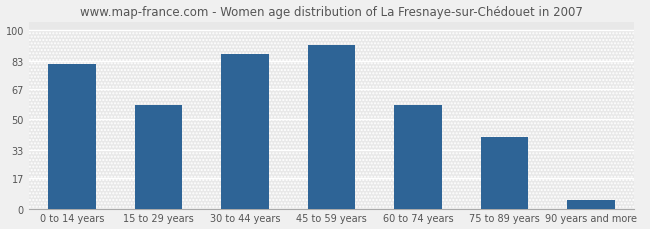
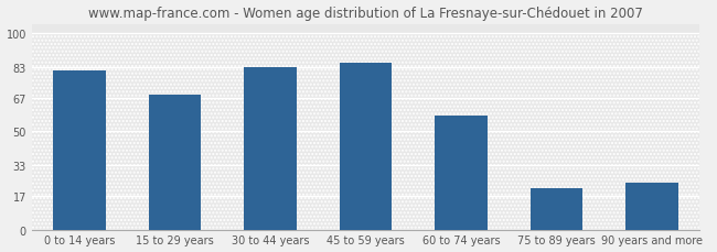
15 to 29 years: 58 -> 69
30 to 44 years: 87 -> 83
45 to 59 years: 92 -> 85
75 to 89 years: 40 -> 21
90 years and more: 5 -> 24
